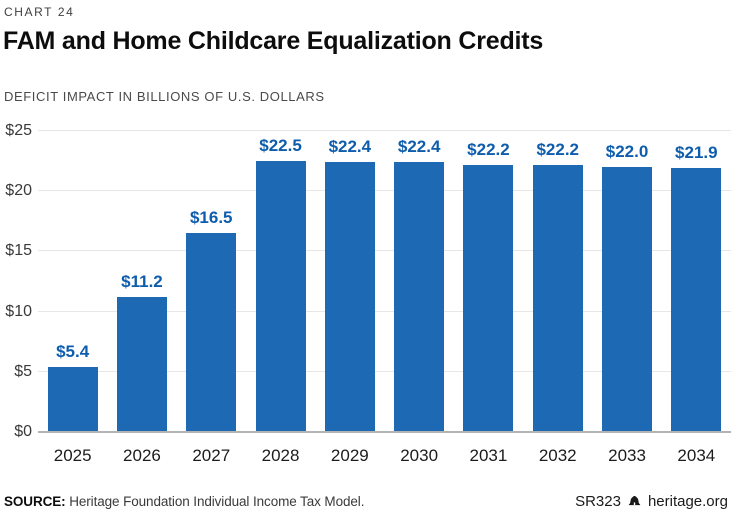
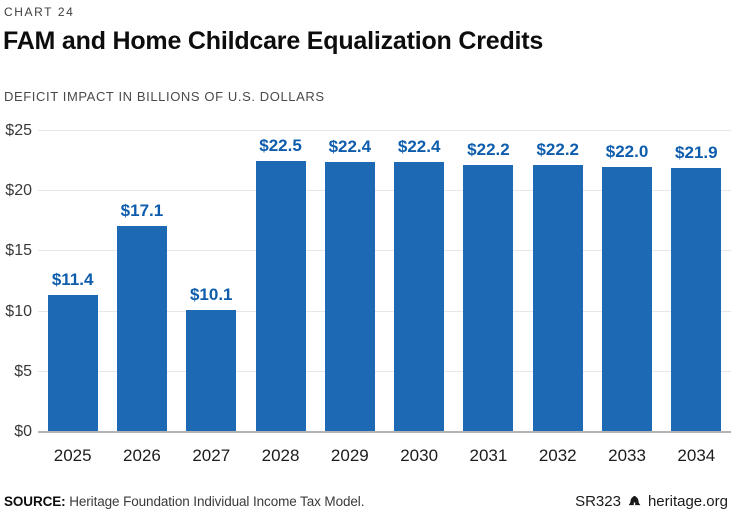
2025: $5.4 -> $11.4
2026: $11.2 -> $17.1
2027: $16.5 -> $10.1
